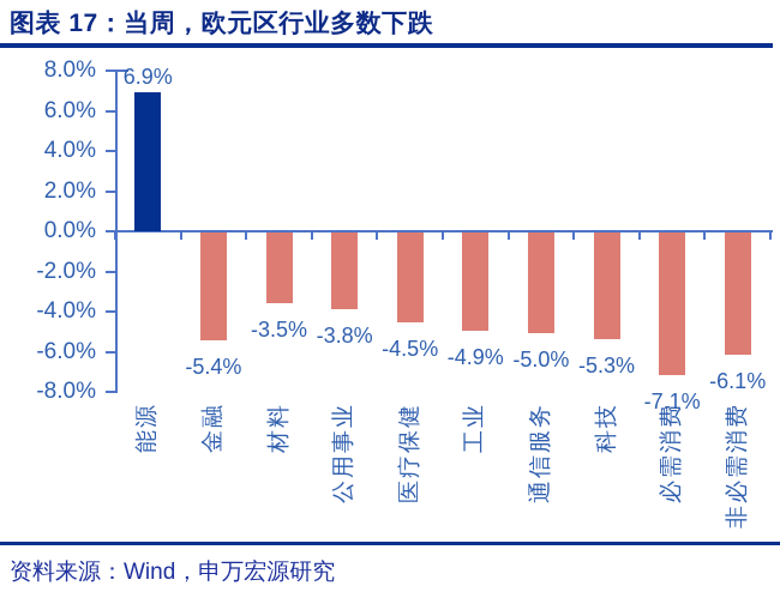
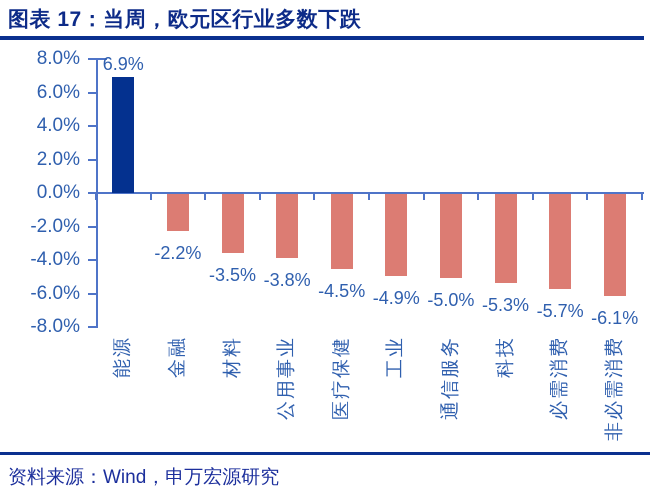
金融: -5.4% -> -2.2%
必需消费: -7.1% -> -5.7%
